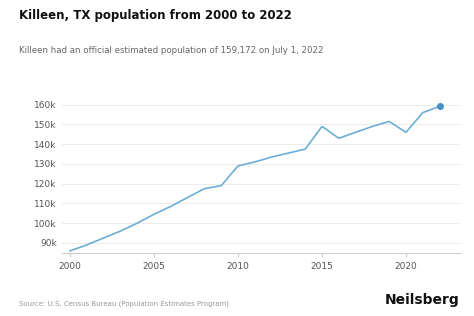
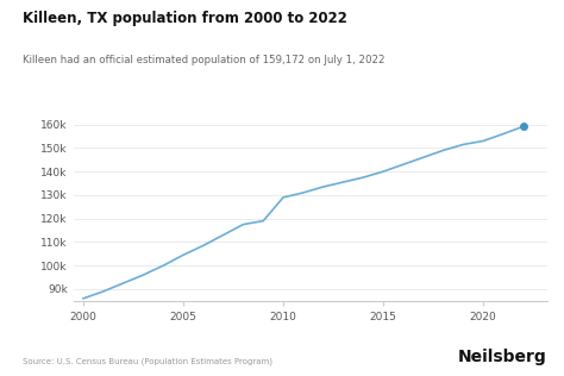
2015: 149k -> 140k
2020: 146k -> 153k
